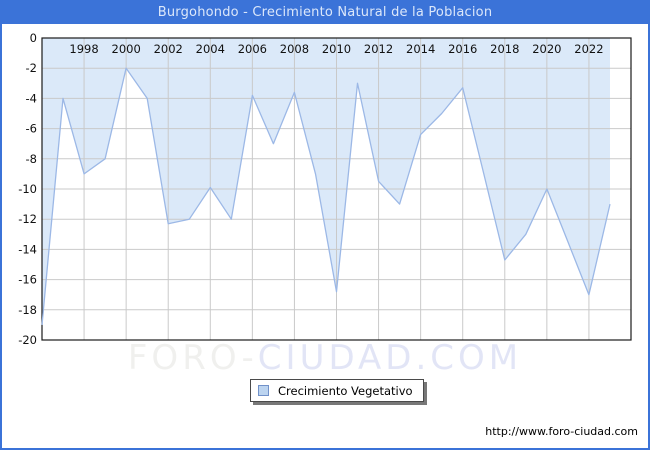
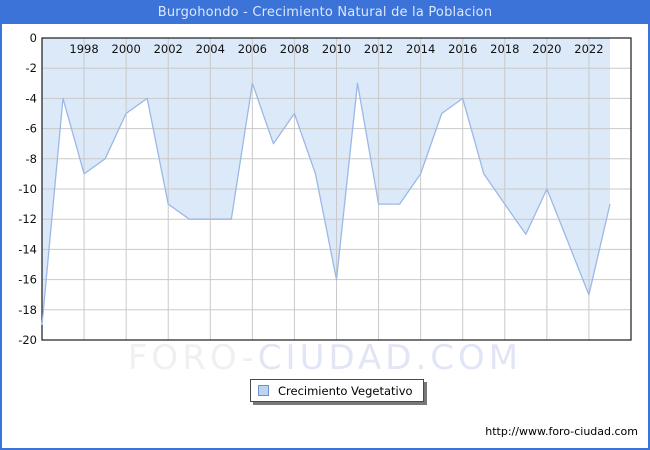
2000: -2.0 -> -5.0
2002: -12.3 -> -11.0
2004: -9.9 -> -12.0
2006: -3.8 -> -3.0
2008: -3.6 -> -5.0
2010: -16.8 -> -16.0
2012: -9.5 -> -11.0
2014: -6.4 -> -9.0
2016: -3.3 -> -4.0
2018: -14.7 -> -11.0
